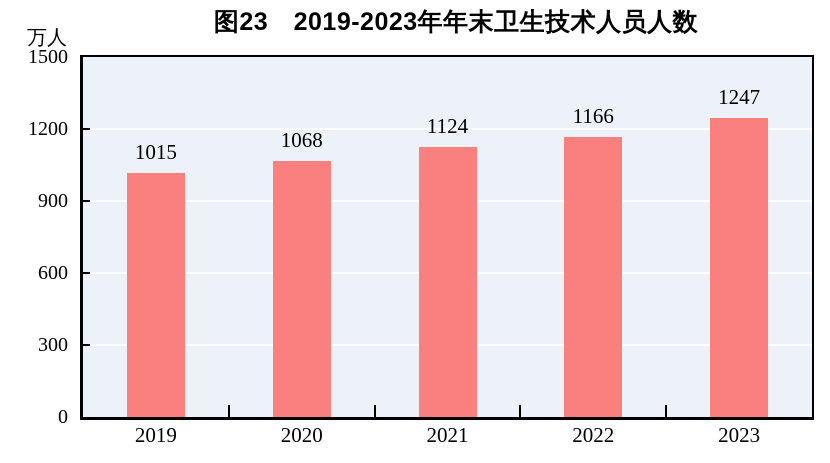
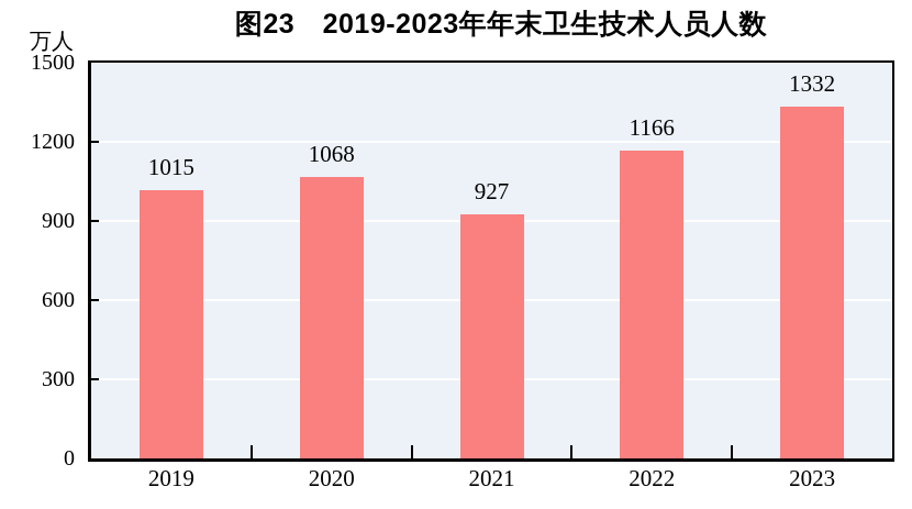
2021: 1124 -> 927
2023: 1247 -> 1332
